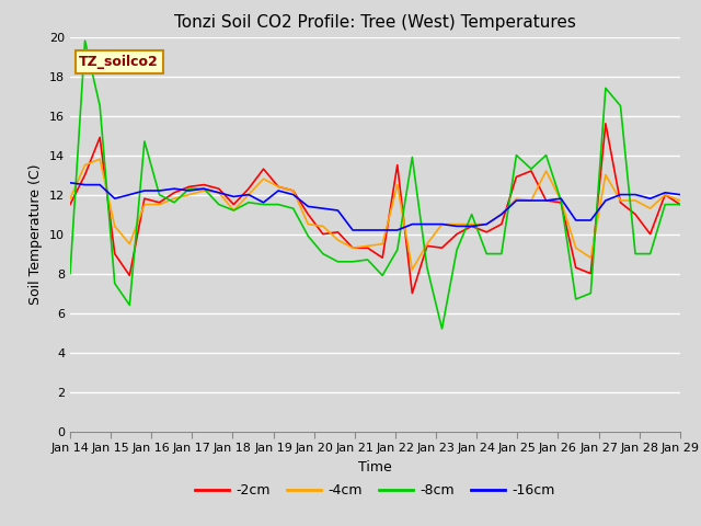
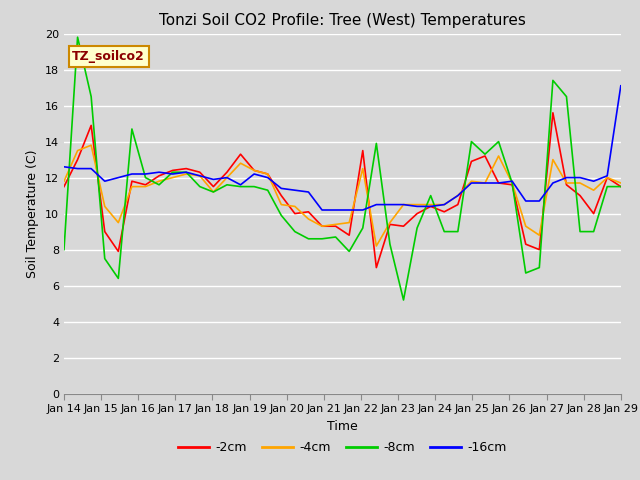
-16cm/Jan 29: 12.0 -> 17.1
